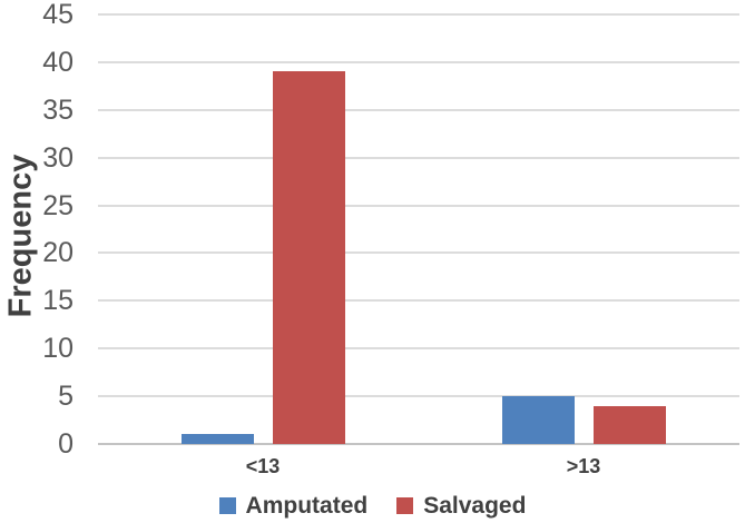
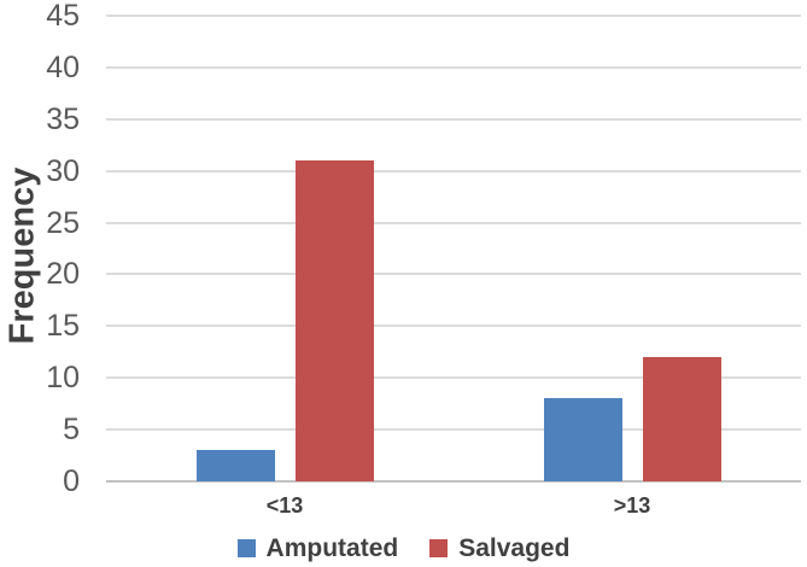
Amputated/<13: 1 -> 3
Salvaged/<13: 39 -> 31
Amputated/>13: 5 -> 8
Salvaged/>13: 4 -> 12
